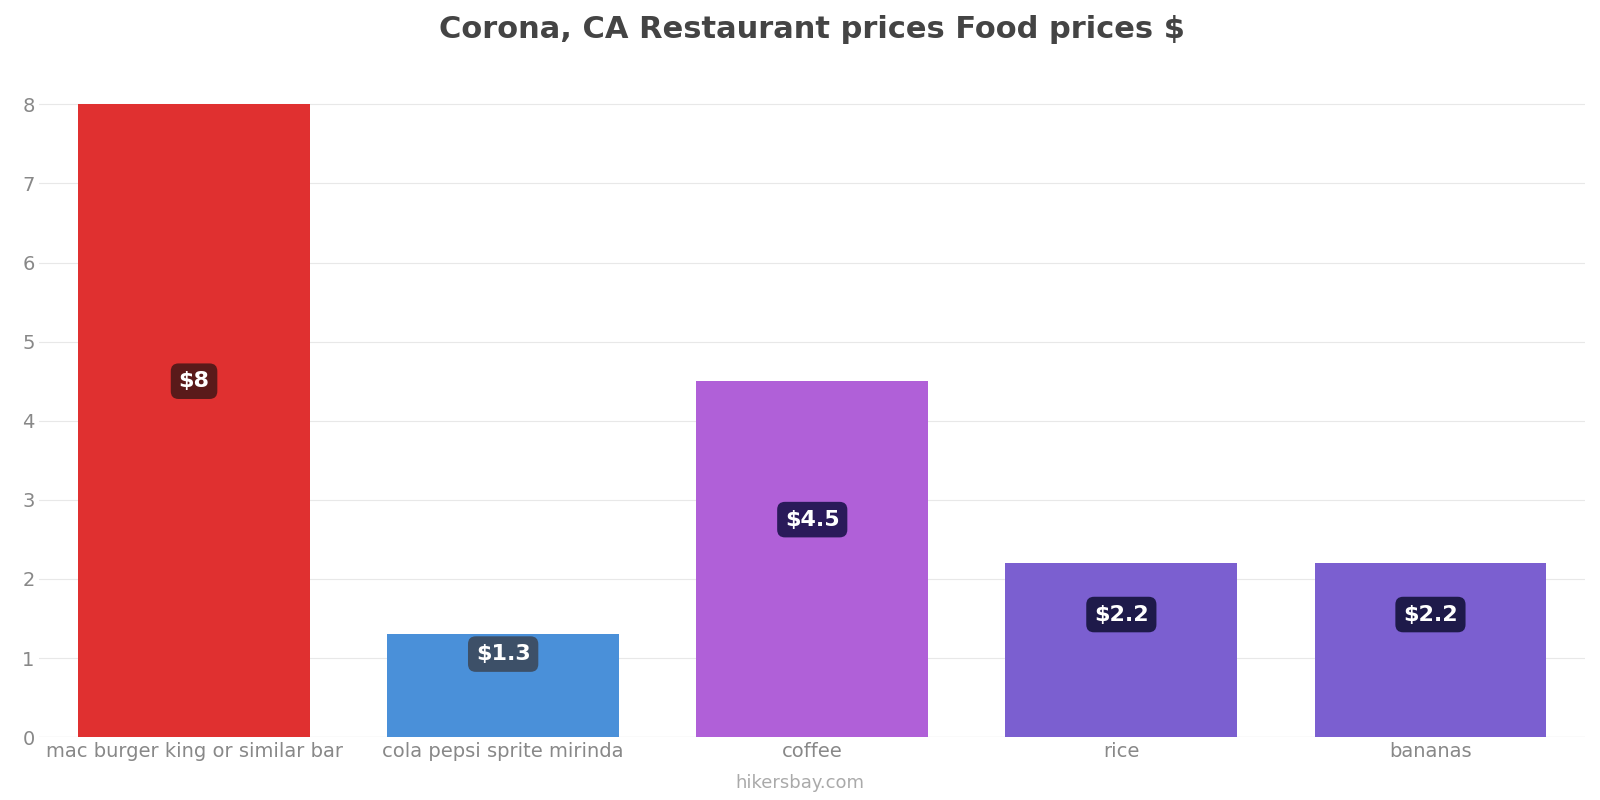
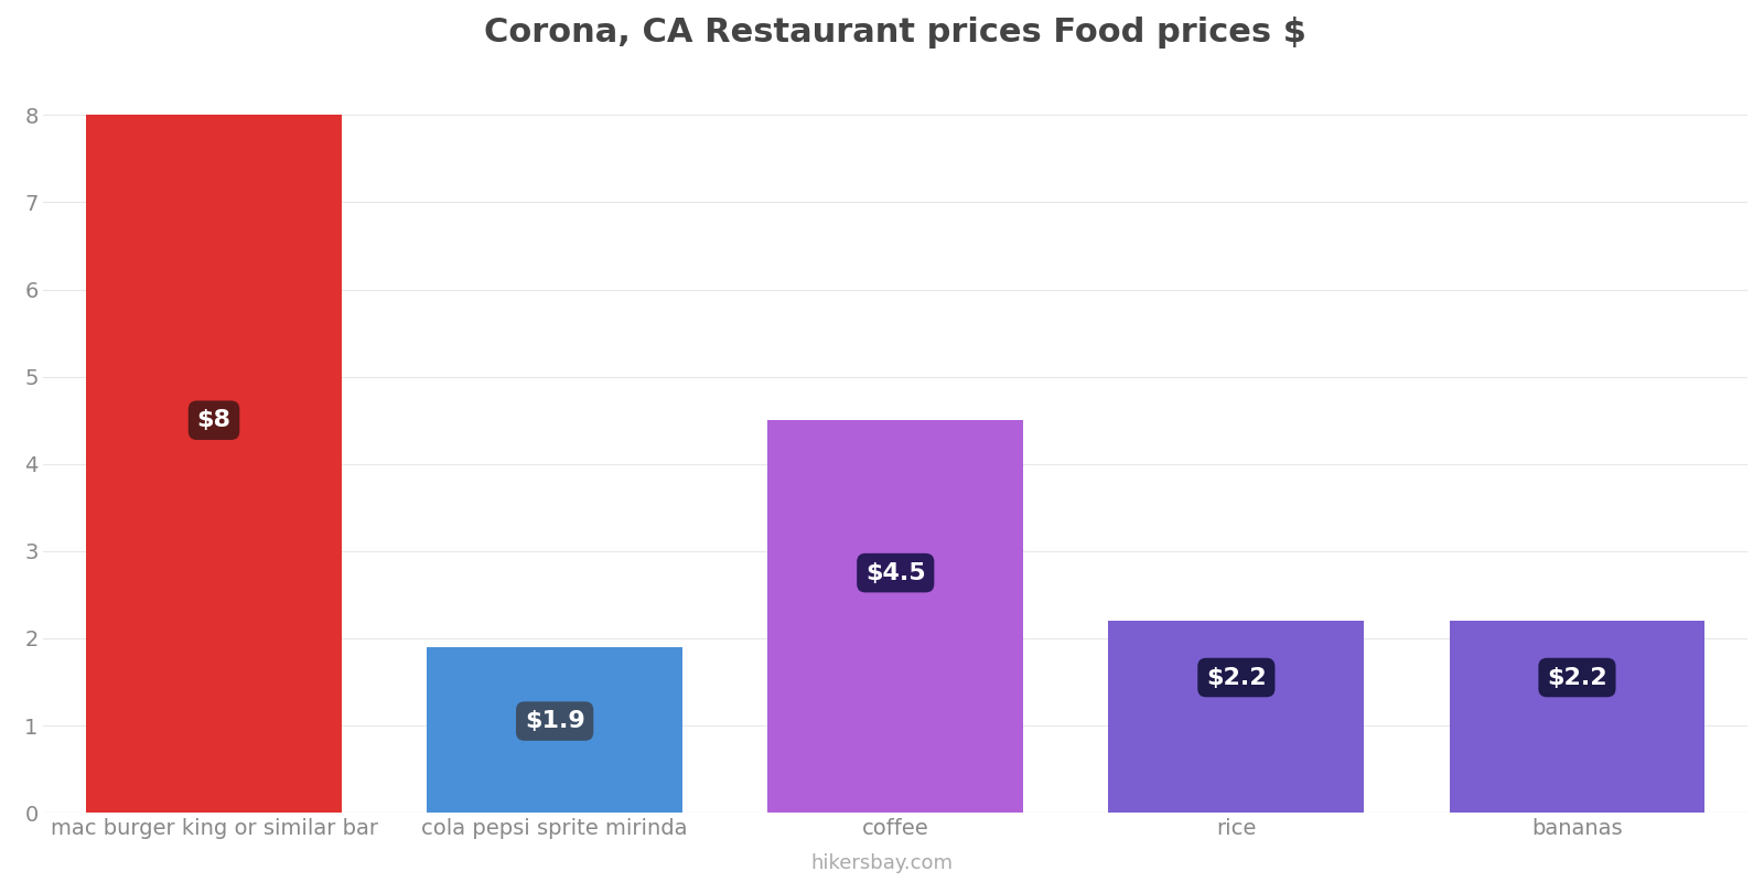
cola pepsi sprite mirinda: $1.3 -> $1.9
